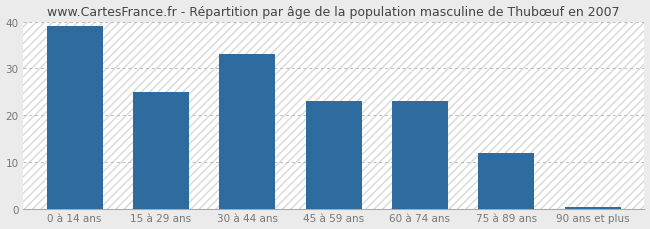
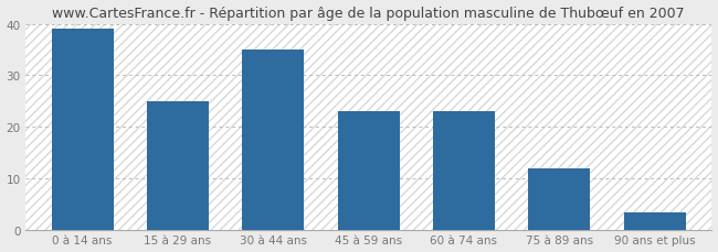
30 à 44 ans: 33.0 -> 35.0
90 ans et plus: 0.5 -> 3.5
